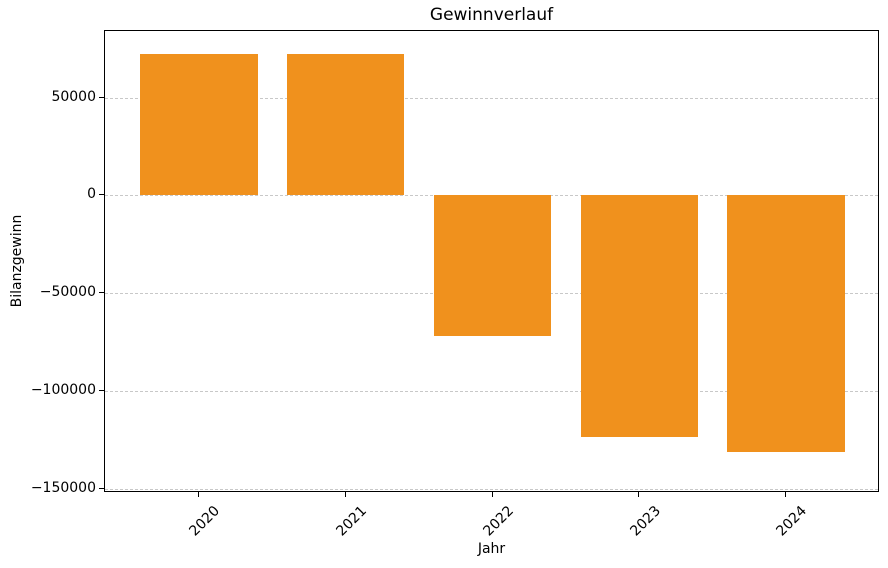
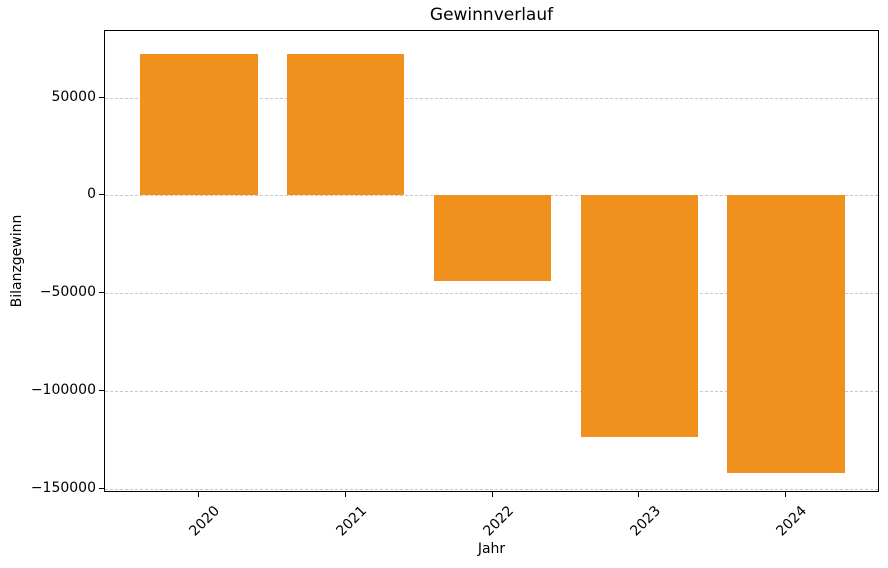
2022: -72000 -> -44000
2024: -131000 -> -142000
